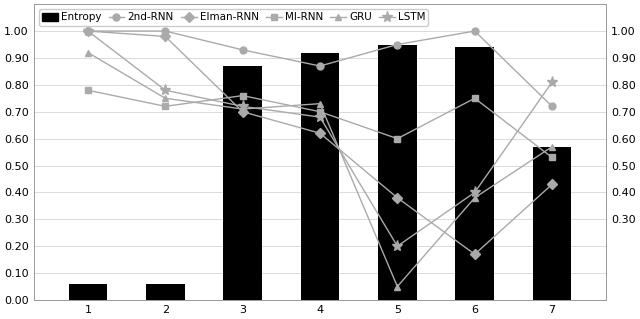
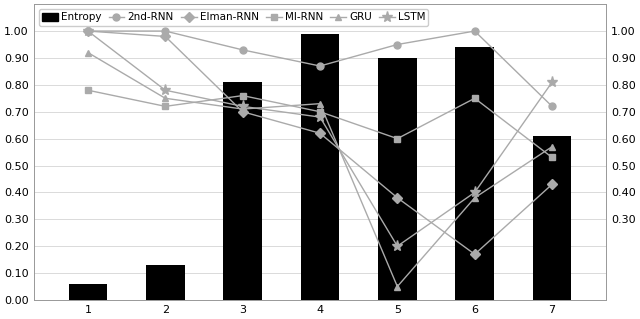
Entropy/2: 0.06 -> 0.13
Entropy/3: 0.87 -> 0.81
Entropy/4: 0.92 -> 0.99
Entropy/5: 0.95 -> 0.90
Entropy/7: 0.57 -> 0.61
